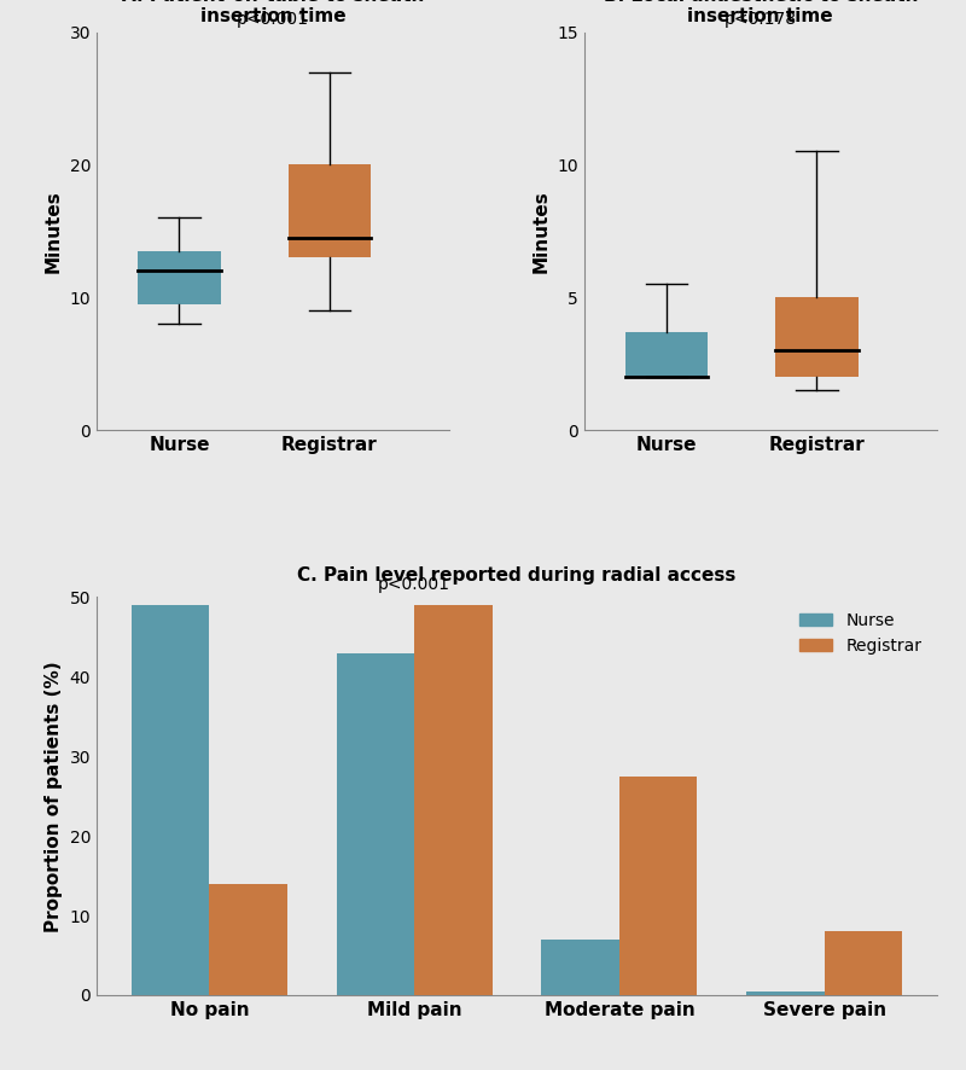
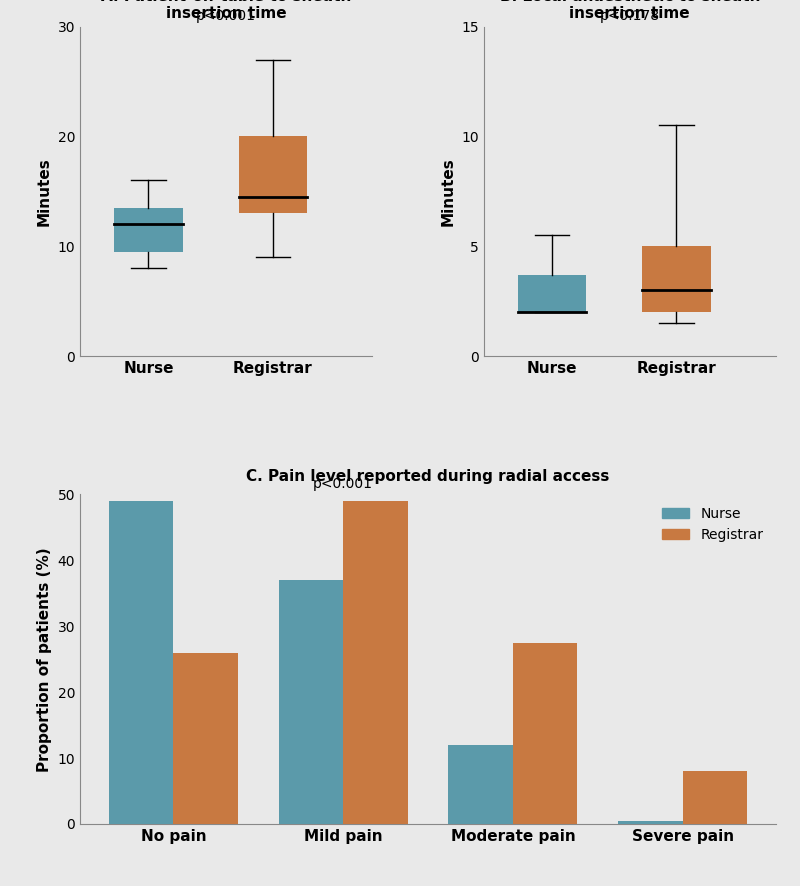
Registrar/No pain: 14.0 -> 26.0
Nurse/Mild pain: 43.0 -> 37.0
Nurse/Moderate pain: 7.0 -> 12.0
